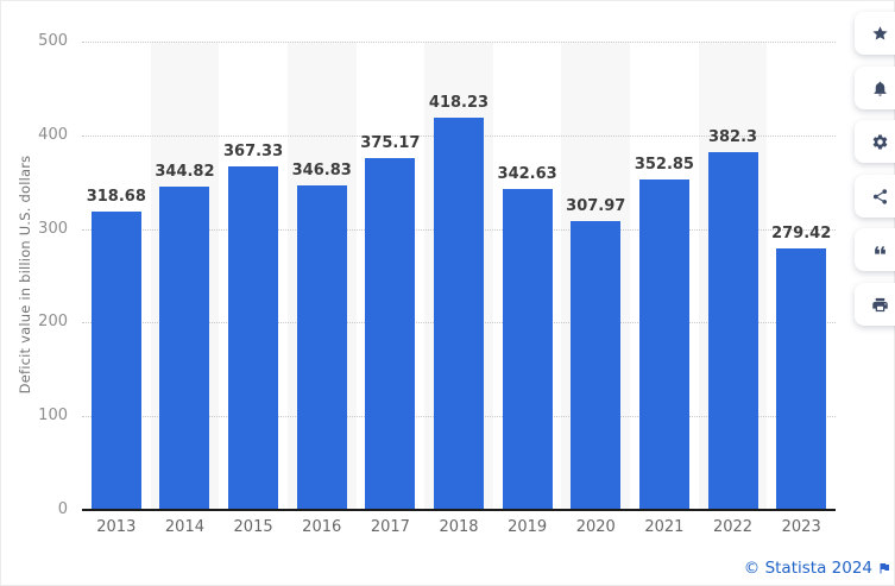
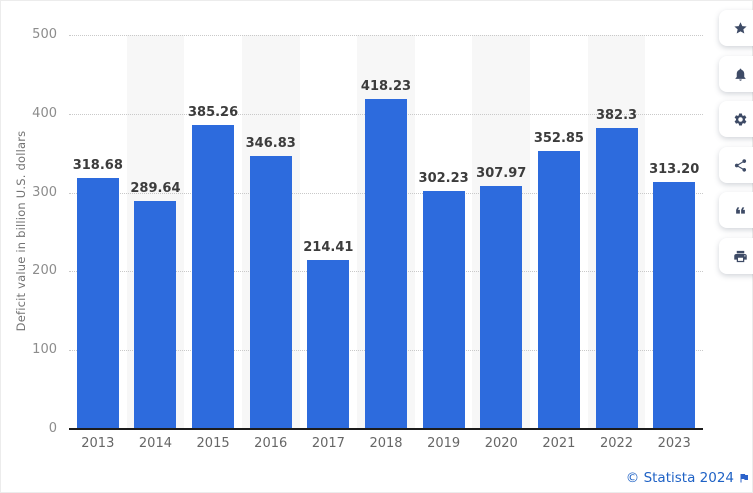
2014: 344.82 -> 289.64
2015: 367.33 -> 385.26
2017: 375.17 -> 214.41
2019: 342.63 -> 302.23
2023: 279.42 -> 313.20
